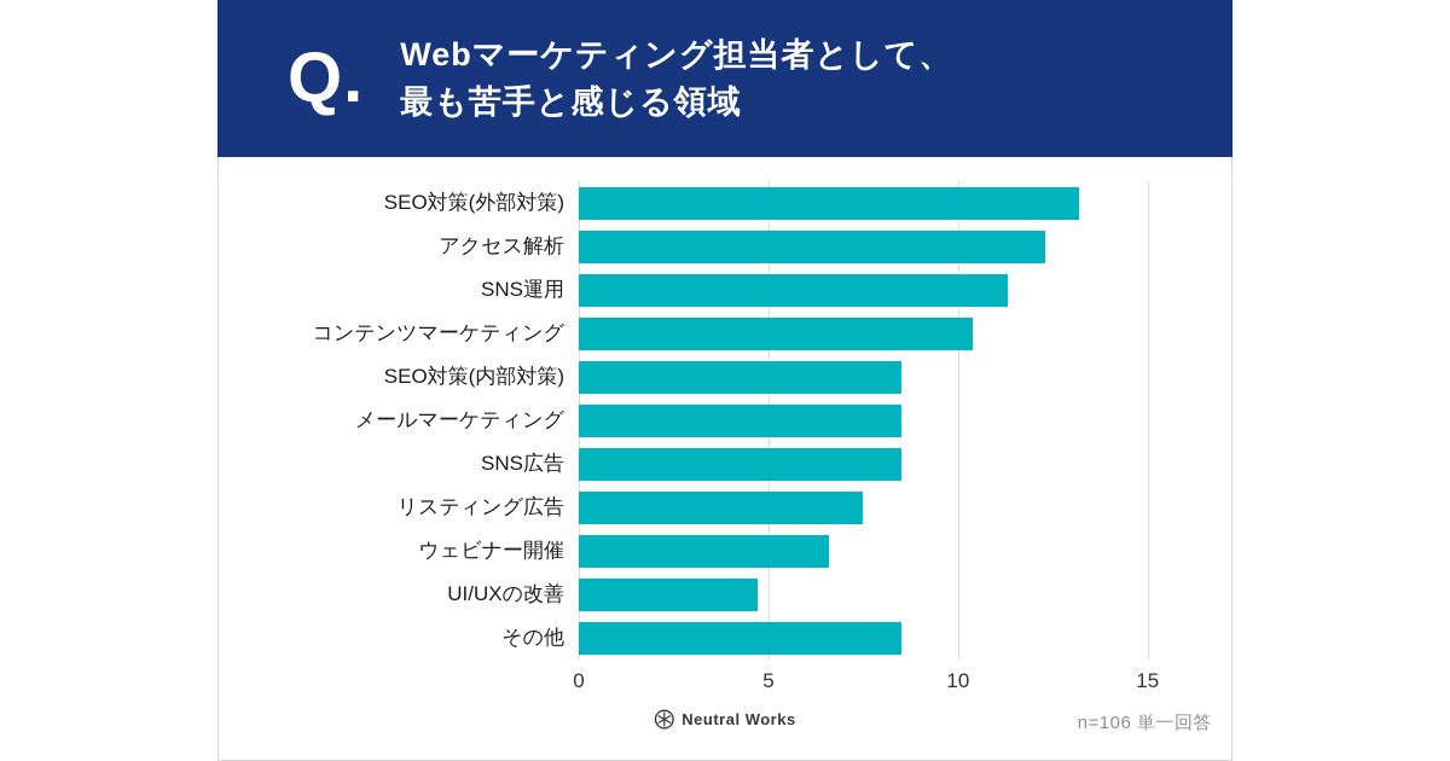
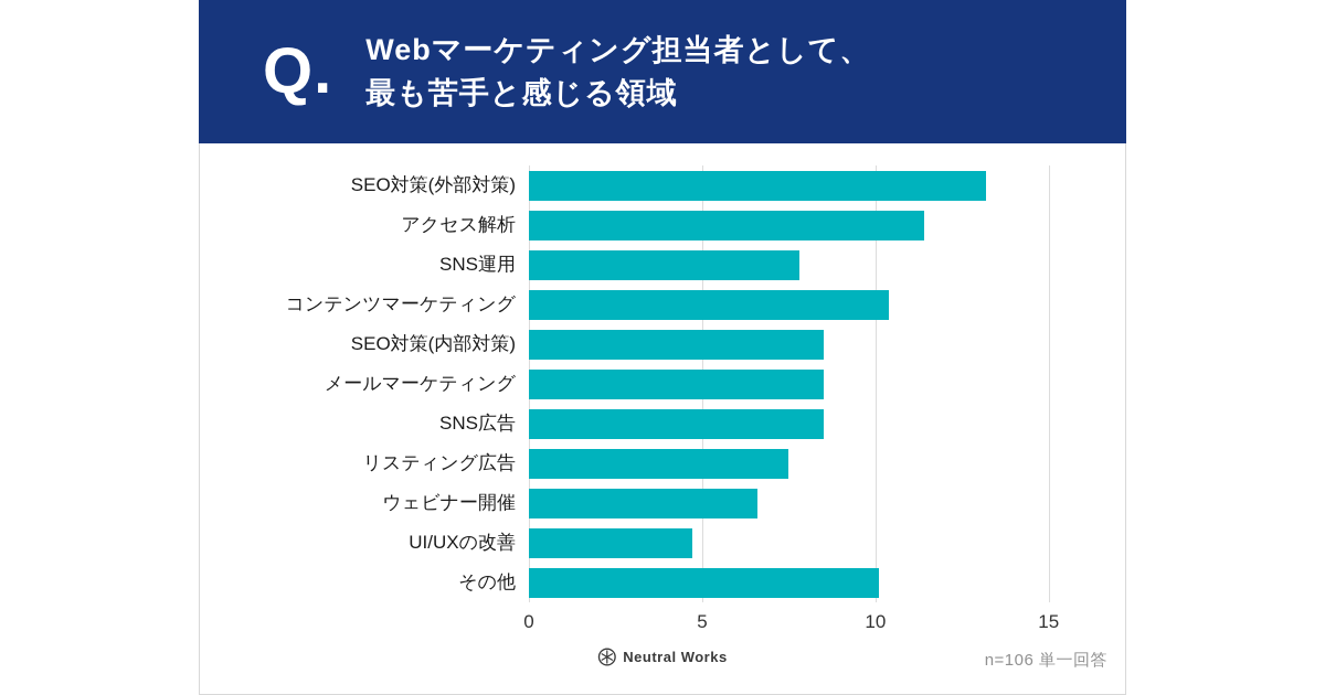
アクセス解析: 12.3 -> 11.4
SNS運用: 11.3 -> 7.8
その他: 8.5 -> 10.1
